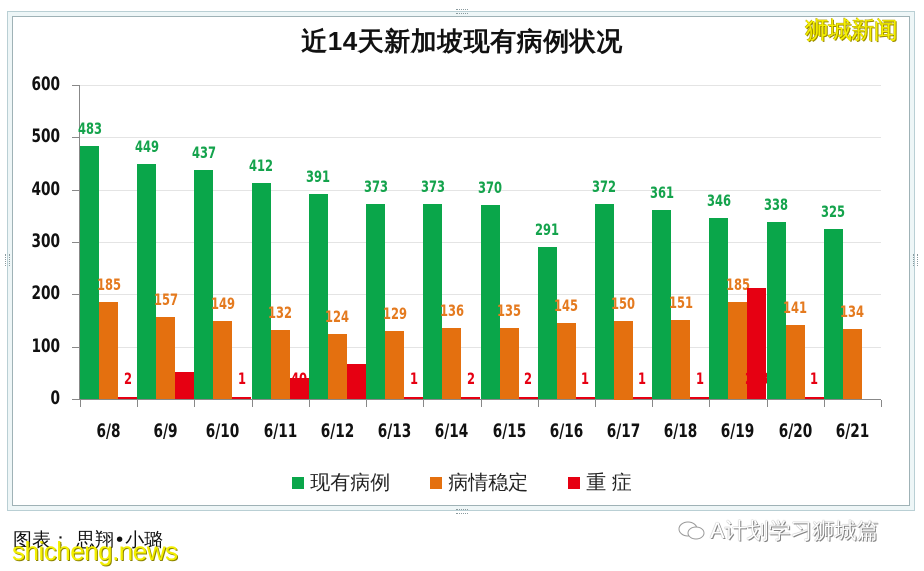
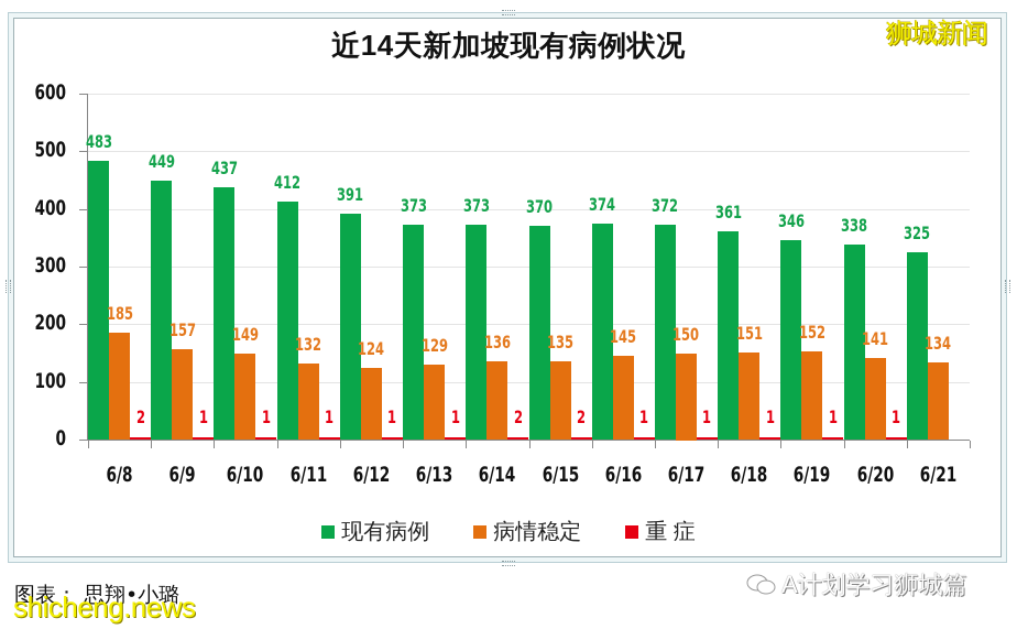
重 症/6/9: 51 -> 1
重 症/6/11: 40 -> 1
重 症/6/12: 66 -> 1
现有病例/6/16: 291 -> 374
病情稳定/6/19: 185 -> 152
重 症/6/19: 213 -> 1
